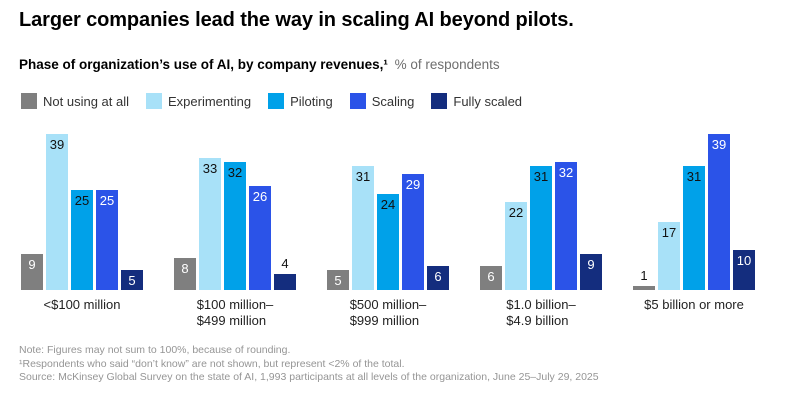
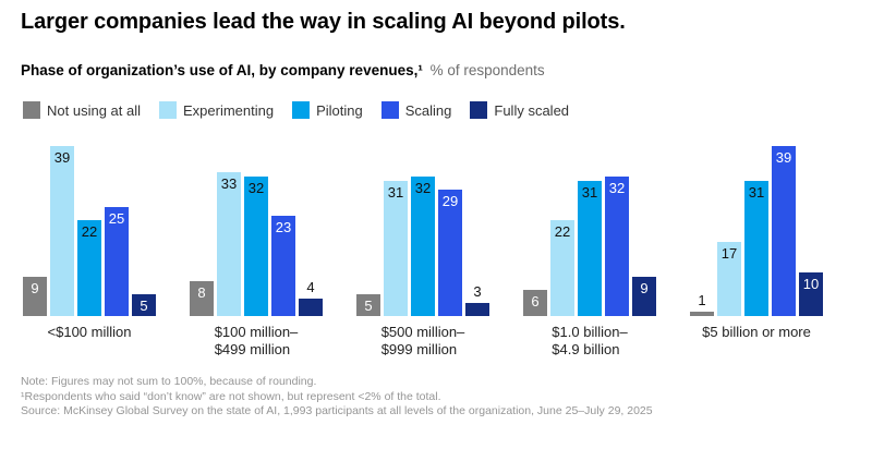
Piloting/<$100 million: 25 -> 22
Scaling/$100 million– $499 million: 26 -> 23
Piloting/$500 million– $999 million: 24 -> 32
Fully scaled/$500 million– $999 million: 6 -> 3
